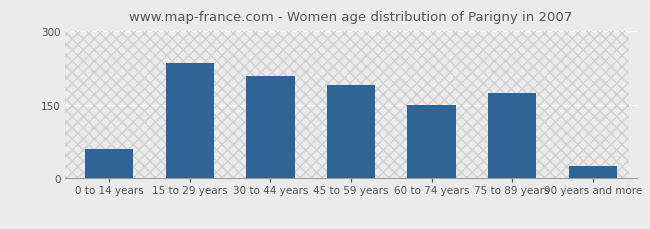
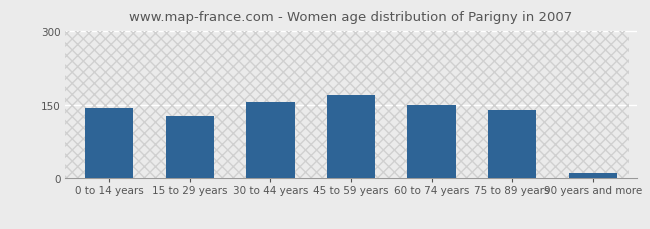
0 to 14 years: 60 -> 144
15 to 29 years: 235 -> 127
30 to 44 years: 210 -> 157
45 to 59 years: 190 -> 171
75 to 89 years: 175 -> 139
90 years and more: 25 -> 11
